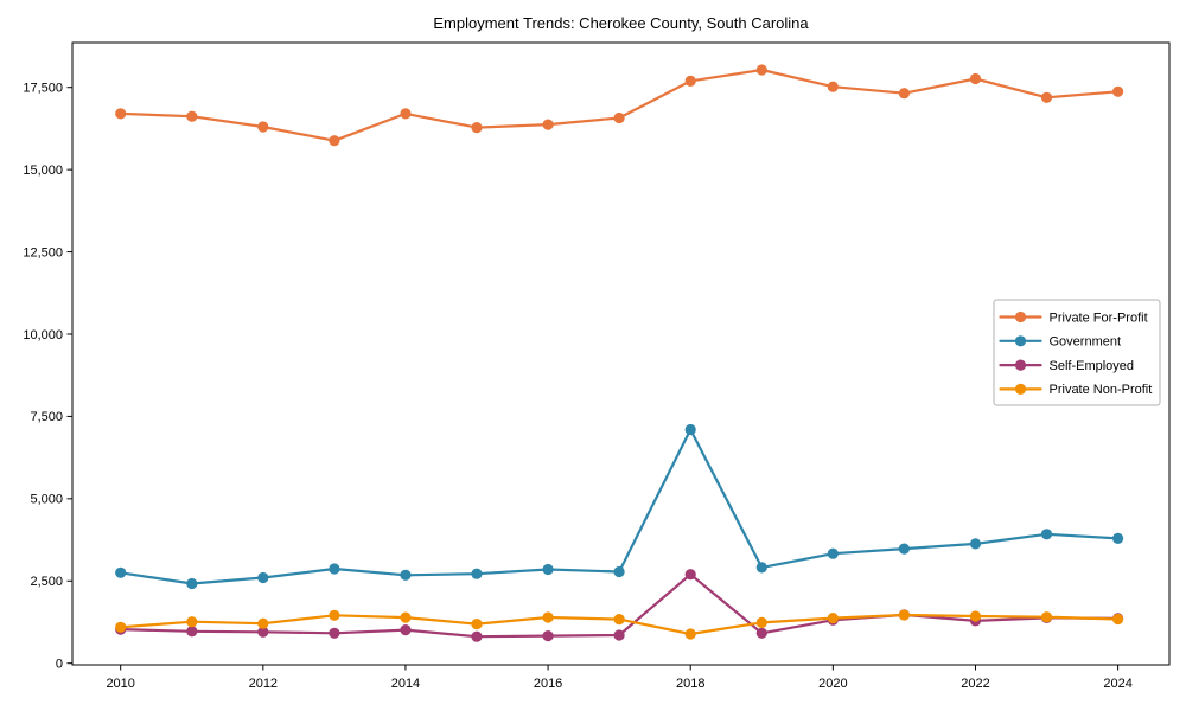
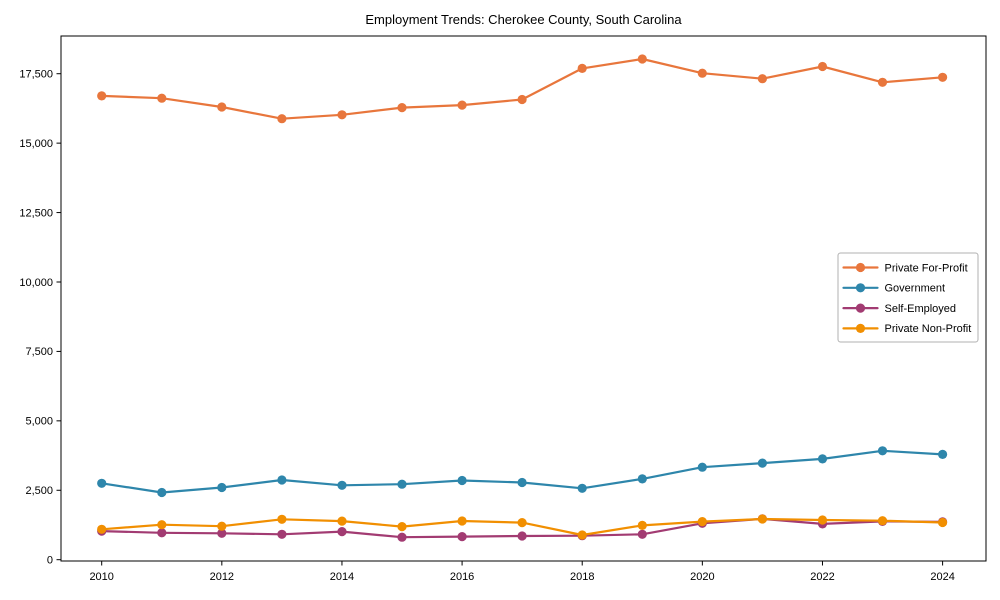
Private For-Profit/2014: 16700 -> 16000
Government/2018: 7100 -> 2600
Self-Employed/2018: 2700 -> 900
